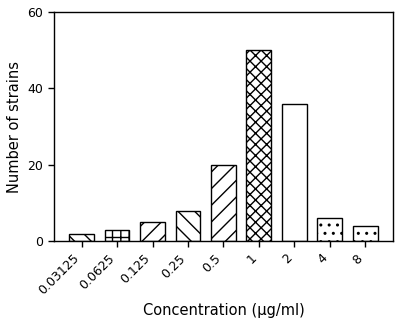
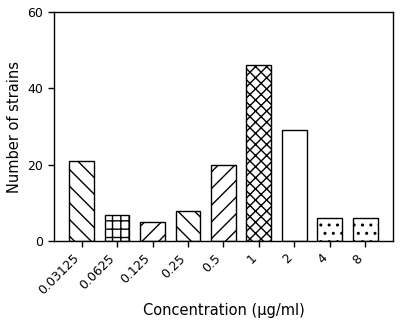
0.03125: 2 -> 21
0.0625: 3 -> 7
1: 50 -> 46
2: 36 -> 29
8: 4 -> 6
